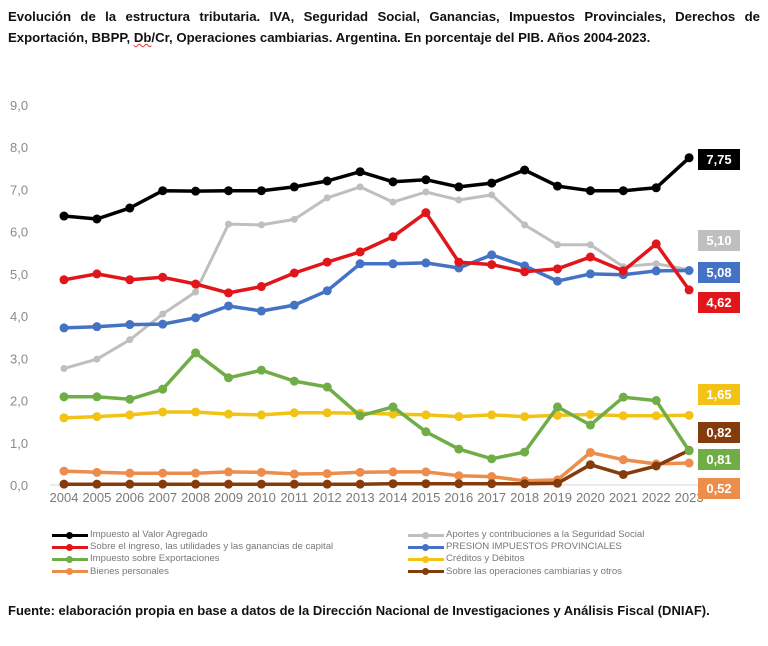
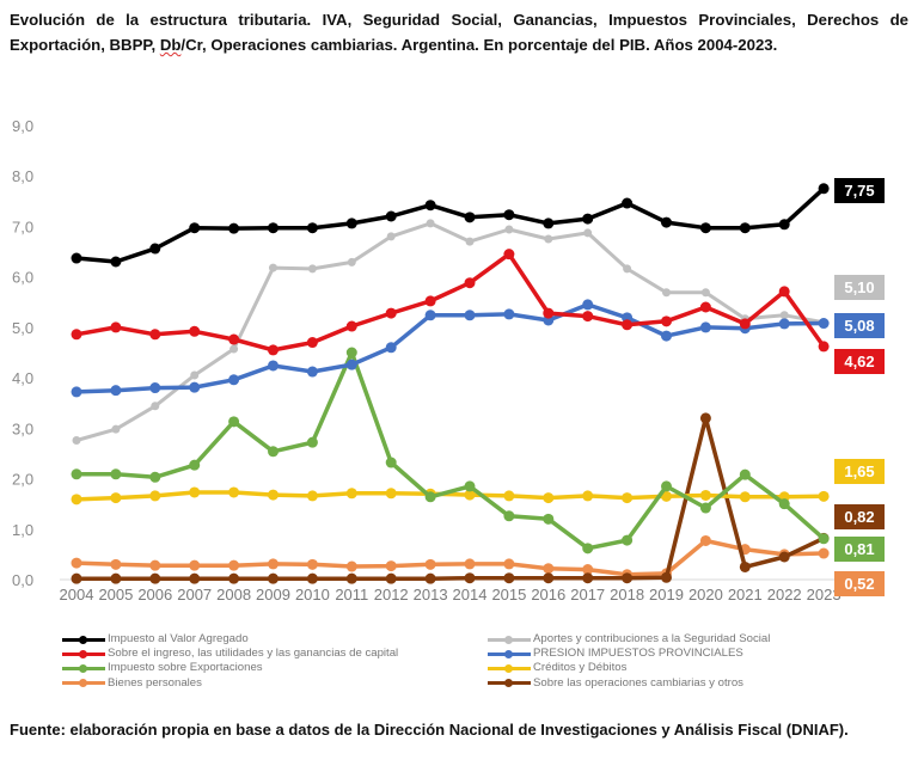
Impuesto sobre Exportaciones/2011: 2,5 -> 4,5
Impuesto sobre Exportaciones/2016: 0,8 -> 1,2
Sobre las operaciones cambiarias y otros/2020: 0,5 -> 3,2
Impuesto sobre Exportaciones/2022: 2,0 -> 1,5
